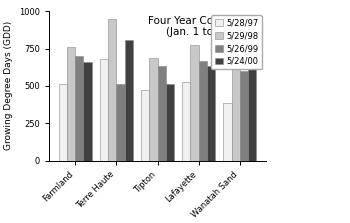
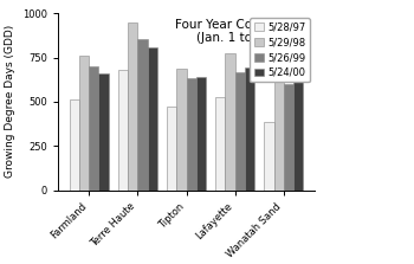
5/26/99/Terre Haute: 510 -> 860
5/24/00/Tipton: 510 -> 640
5/24/00/Lafayette: 630 -> 700
